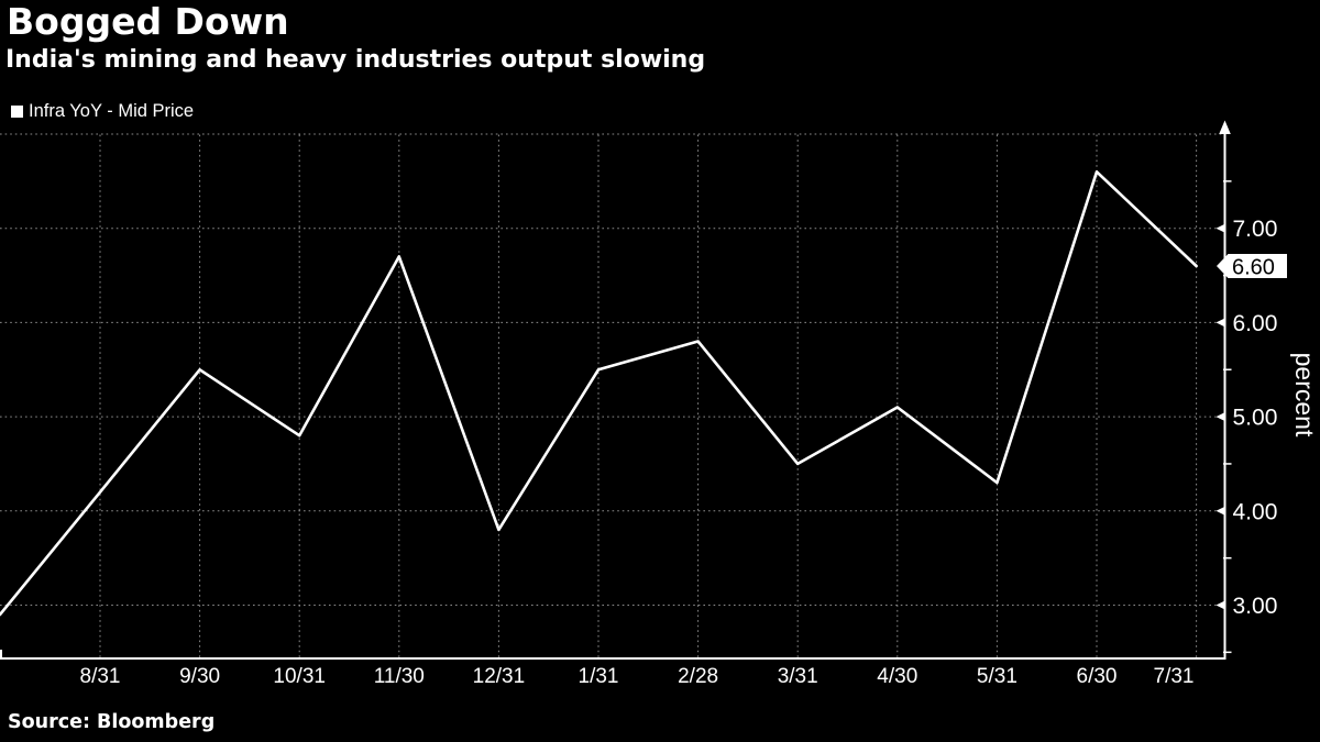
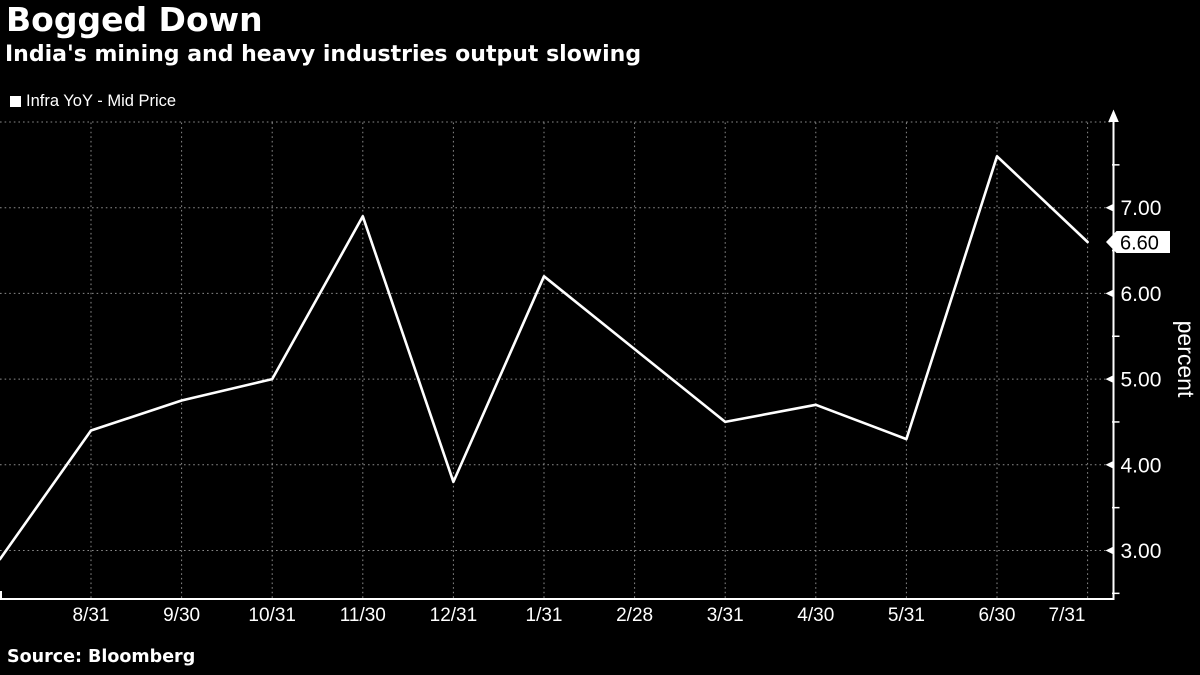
8/31: 4.2 -> 4.4
9/30: 5.5 -> 4.8
10/31: 4.8 -> 5.0
11/30: 6.7 -> 6.9
1/31: 5.5 -> 6.2
2/28: 5.8 -> 5.3
4/30: 5.1 -> 4.7
